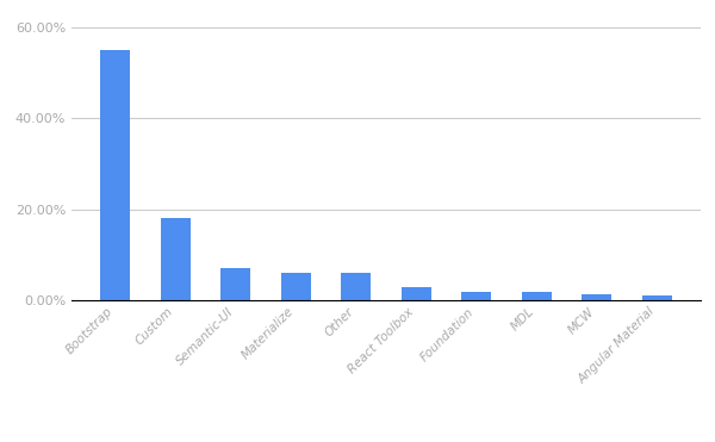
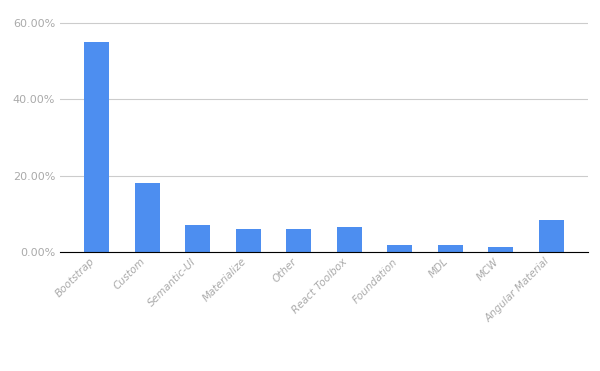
React Toolbox: 3.0% -> 6.5%
Angular Material: 1.0% -> 8.5%
